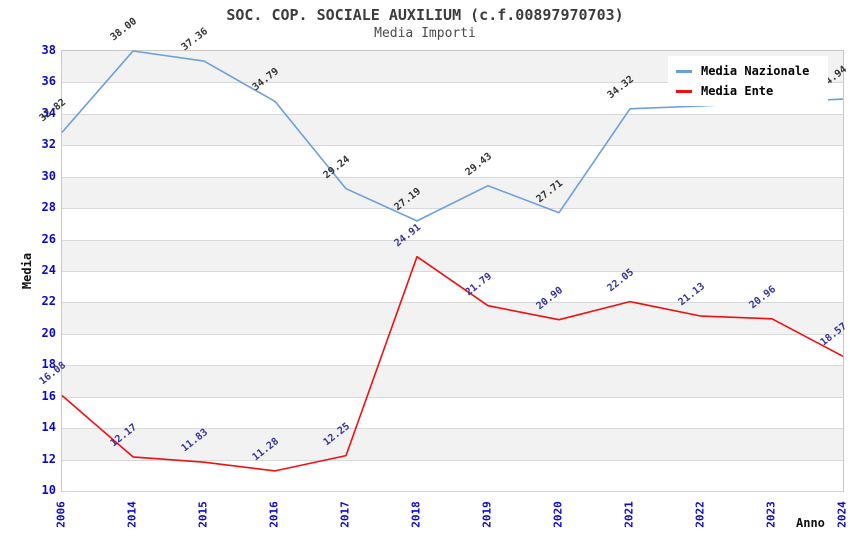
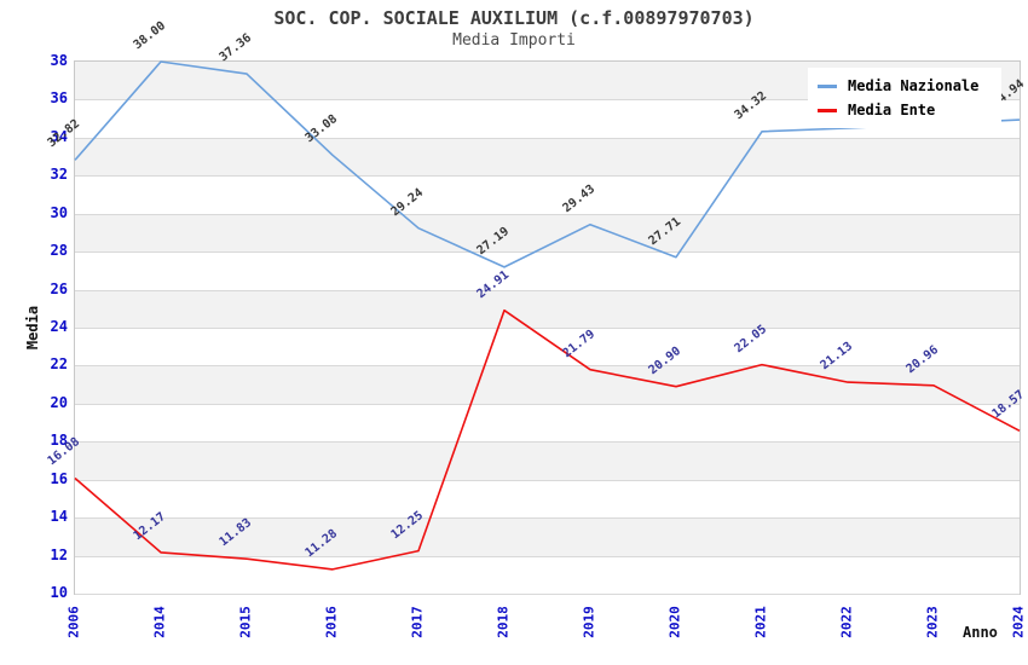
Media Nazionale/2016: 34.79 -> 33.08
